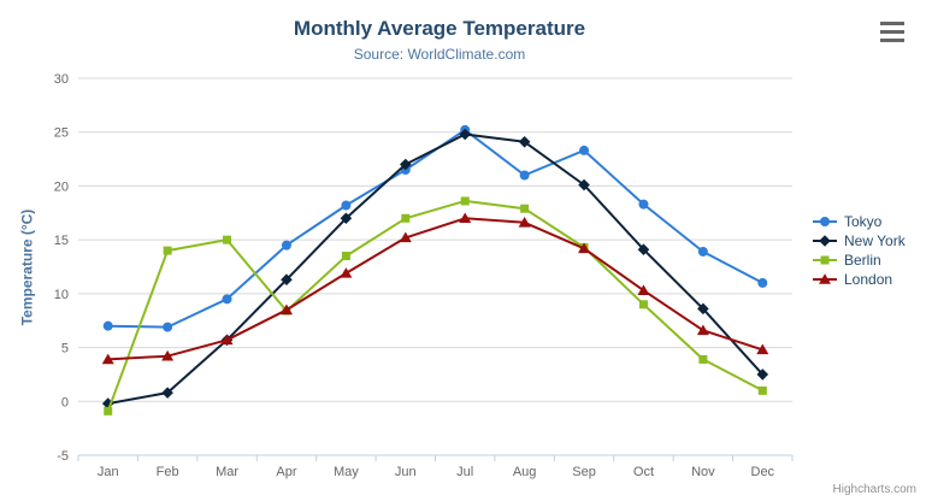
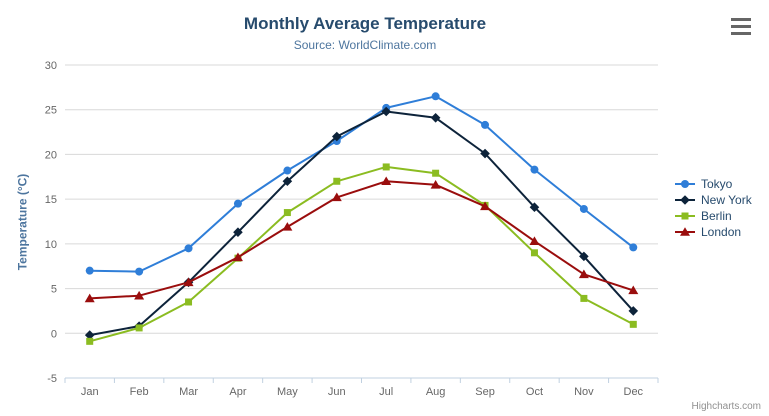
Berlin/Feb: 14 -> 1
Berlin/Mar: 15 -> 4
Tokyo/Aug: 21 -> 26
Tokyo/Dec: 11 -> 10
